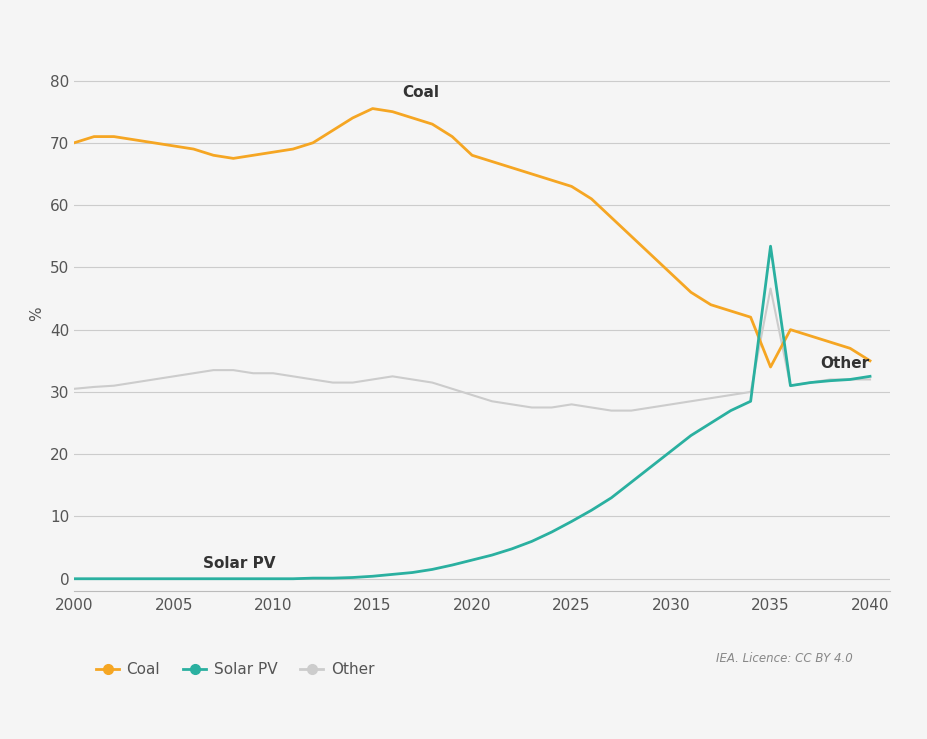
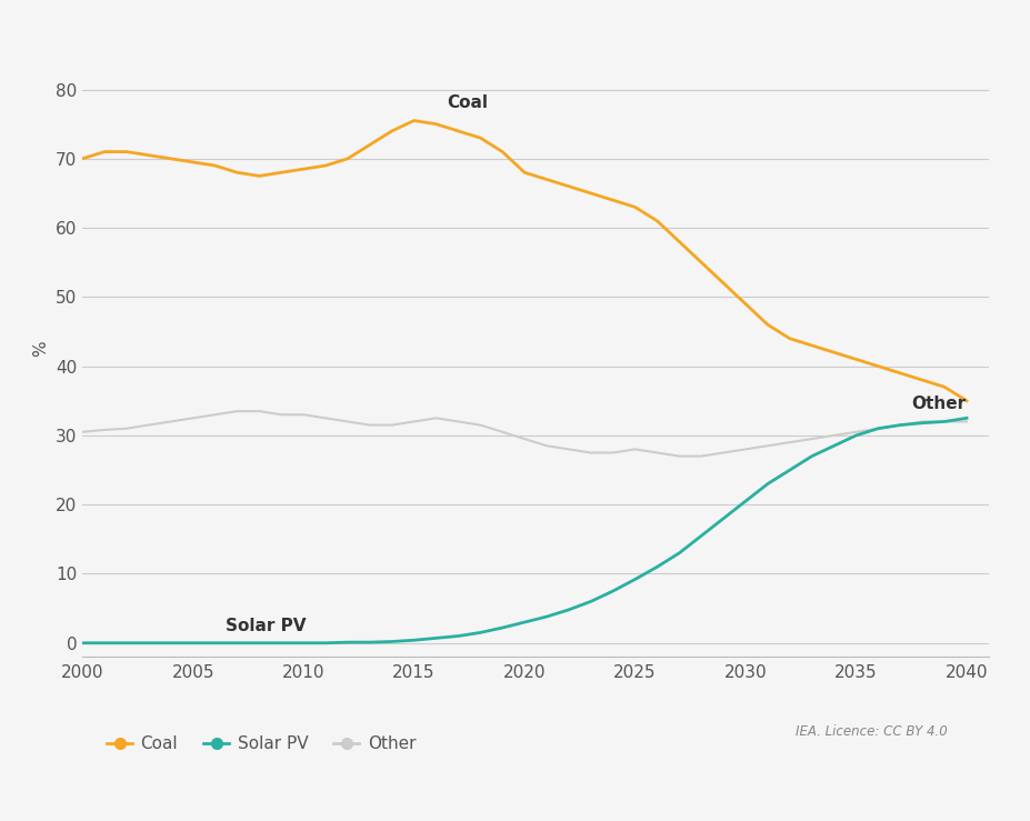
Coal/2035: 34.0 -> 41.0
Solar PV/2035: 53.4 -> 30.0
Other/2035: 46.6 -> 30.5
